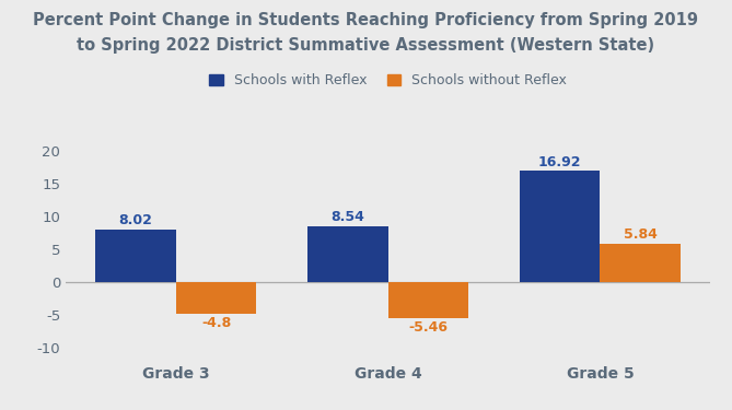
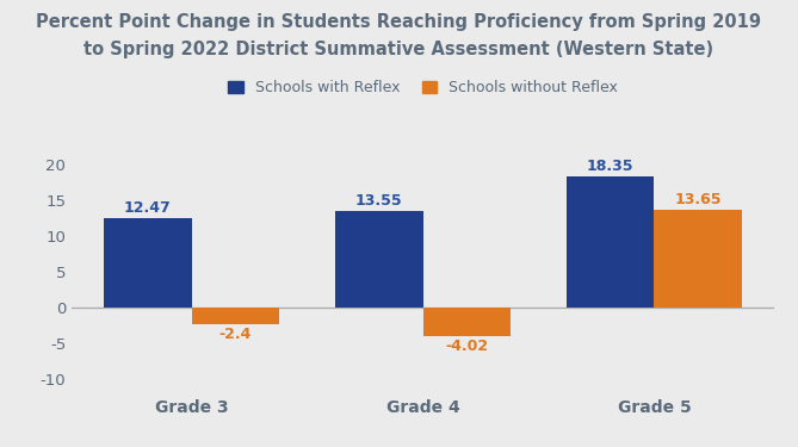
Schools with Reflex/Grade 3: 8.02 -> 12.47
Schools without Reflex/Grade 3: -4.8 -> -2.4
Schools with Reflex/Grade 4: 8.54 -> 13.55
Schools without Reflex/Grade 4: -5.46 -> -4.02
Schools with Reflex/Grade 5: 16.92 -> 18.35
Schools without Reflex/Grade 5: 5.84 -> 13.65
